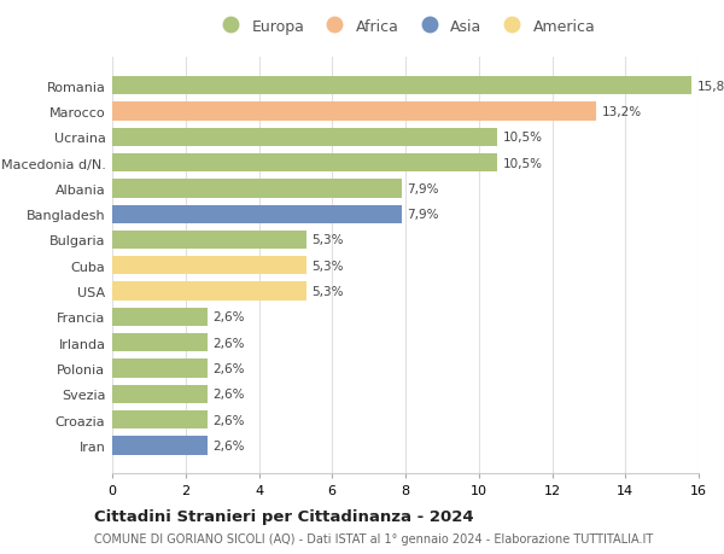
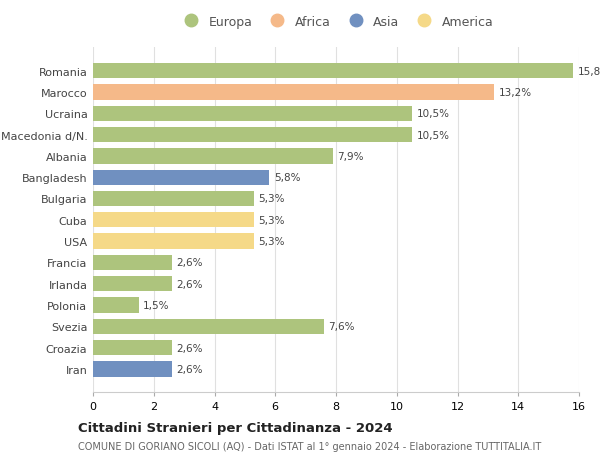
Bangladesh: 7,9% -> 5,8%
Polonia: 2,6% -> 1,5%
Svezia: 2,6% -> 7,6%
